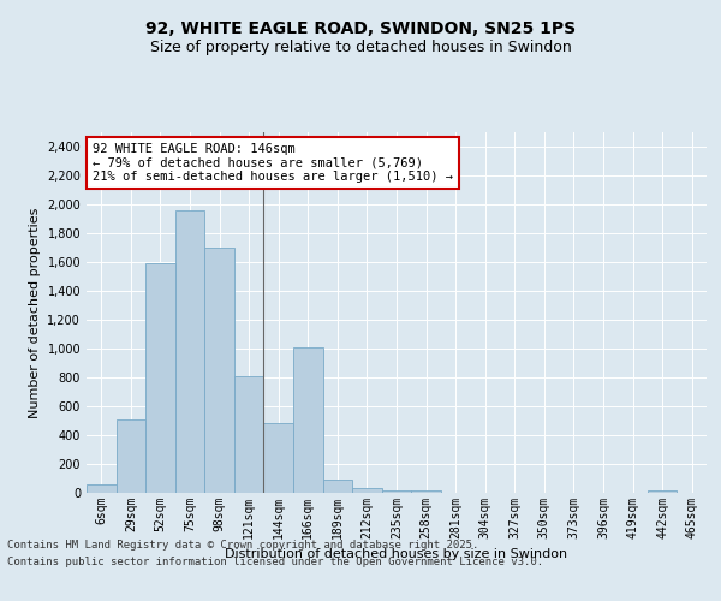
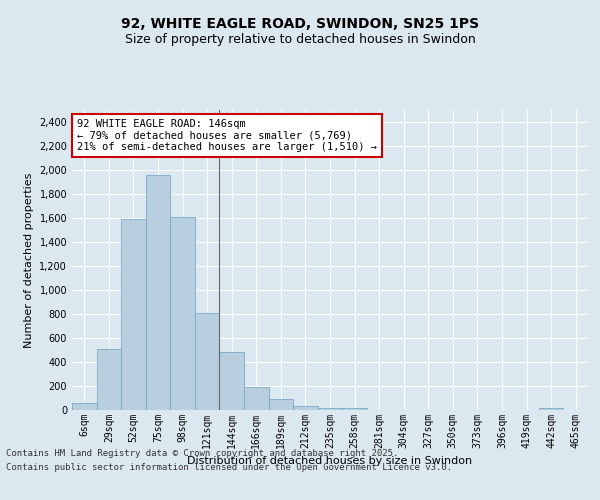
98sqm: 1,700 -> 1,610
166sqm: 1,010 -> 200
